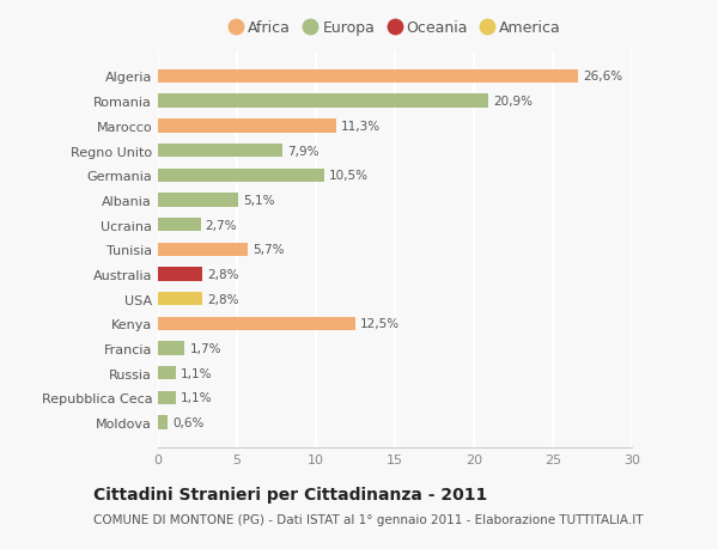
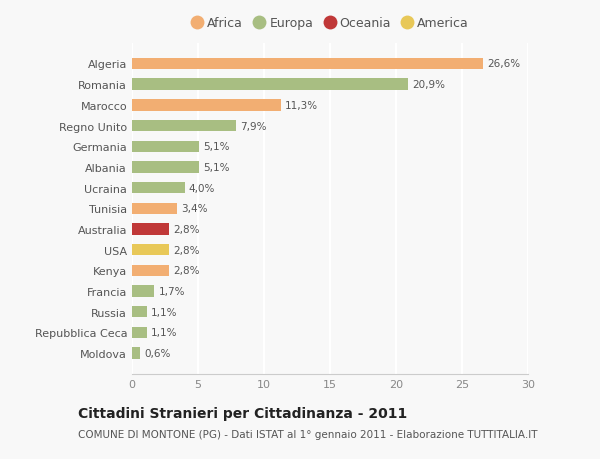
Germania: 10,5% -> 5,1%
Ucraina: 2,7% -> 4,0%
Tunisia: 5,7% -> 3,4%
Kenya: 12,5% -> 2,8%
